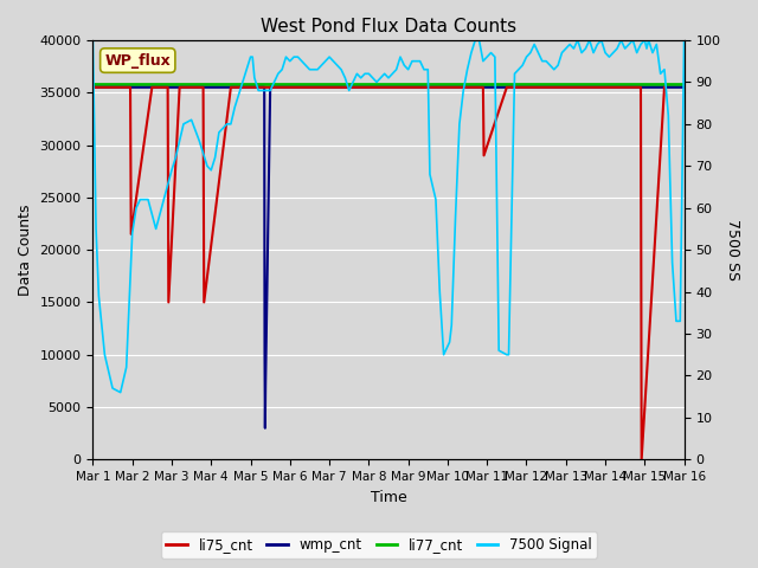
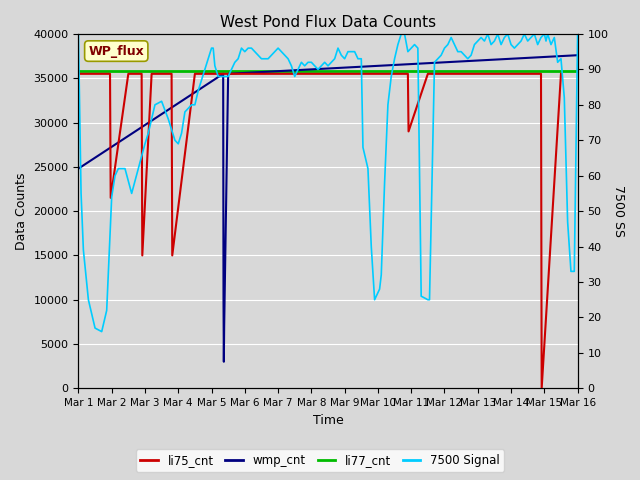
wmp_cnt/Mar 1: 35500 -> 24800
wmp_cnt/Mar 16: 35500 -> 37600
